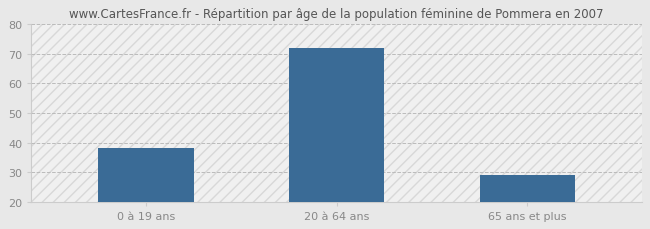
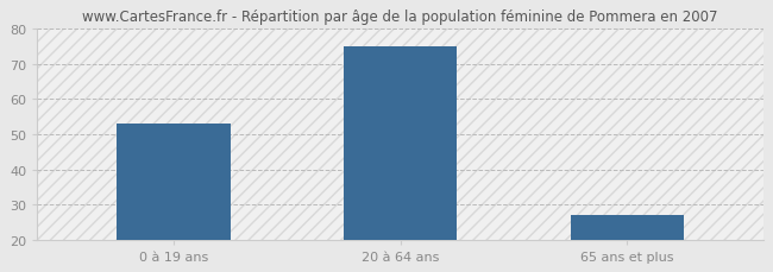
0 à 19 ans: 38 -> 53
20 à 64 ans: 72 -> 75
65 ans et plus: 29 -> 27
